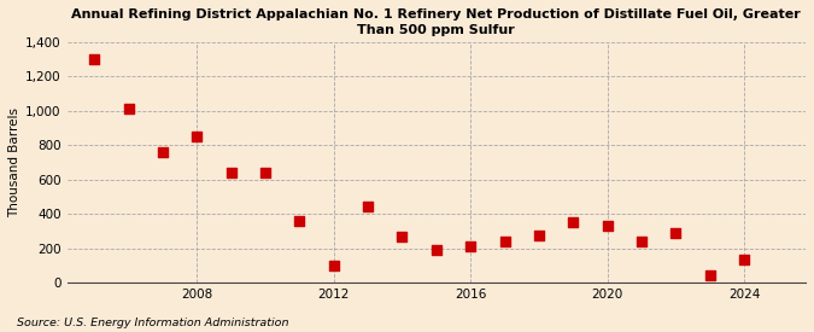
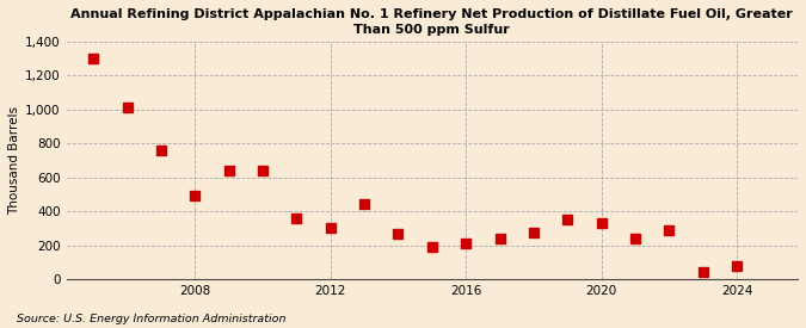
2008: 850 -> 490
2012: 100 -> 300
2024: 130 -> 80
